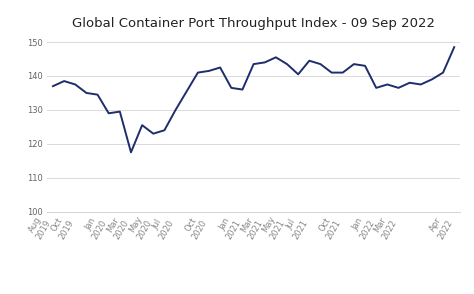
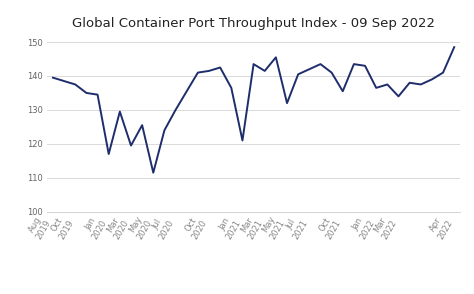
Aug 2019: 137.0 -> 139.5
Jan 2020: 129.0 -> 117.0
Mar 2020: 117.5 -> 119.5
May 2020: 123.0 -> 111.5
Jan 2021: 136.0 -> 121.0
Mar 2021: 144.0 -> 141.5
May 2021: 143.5 -> 132.0
Jul 2021: 144.5 -> 142.0
Oct 2021: 141.0 -> 135.5
Mar 2022: 136.5 -> 134.0
